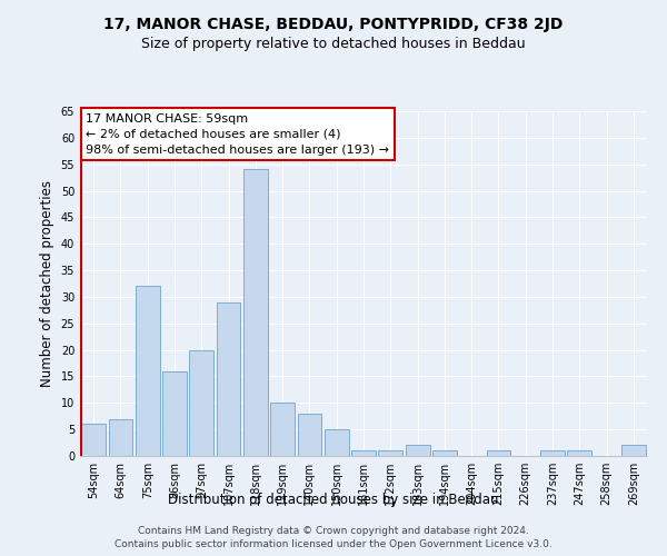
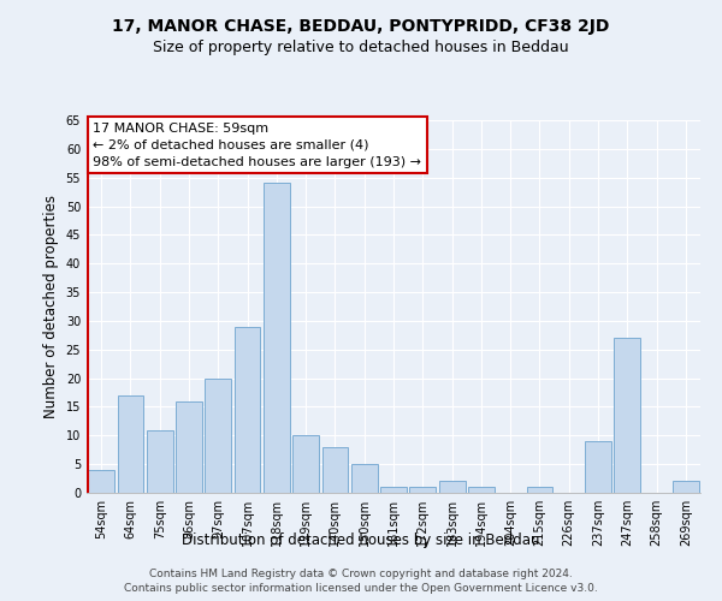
54sqm: 6 -> 4
64sqm: 7 -> 17
75sqm: 32 -> 11
237sqm: 1 -> 9
247sqm: 1 -> 27
